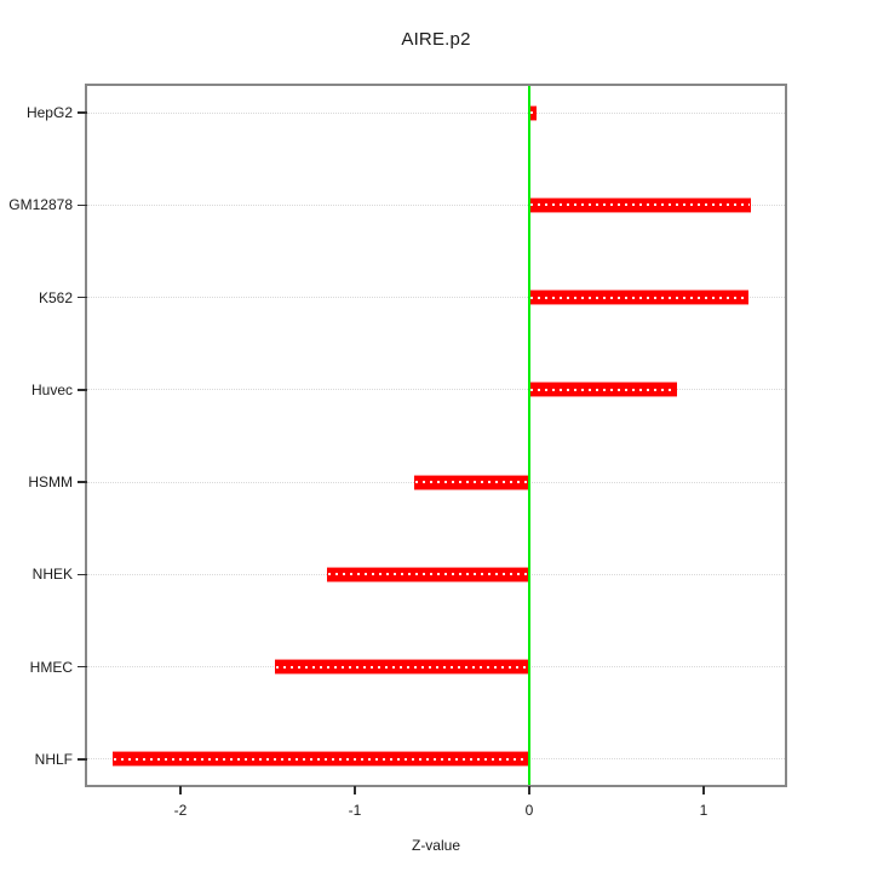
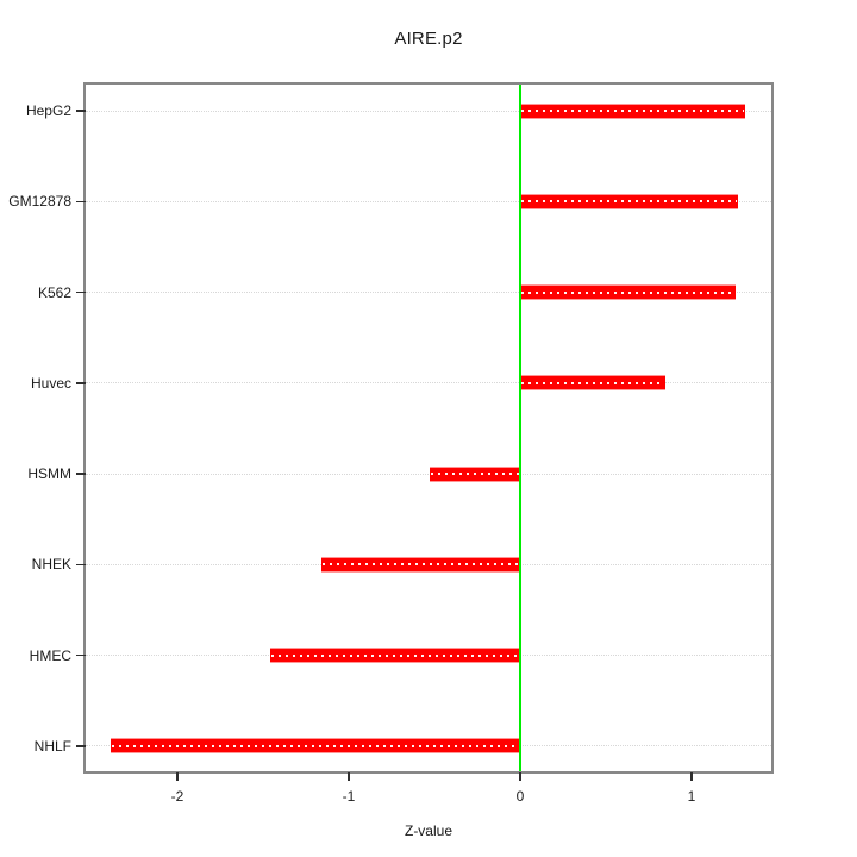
HepG2: 0.04 -> 1.31
HSMM: -0.66 -> -0.53
